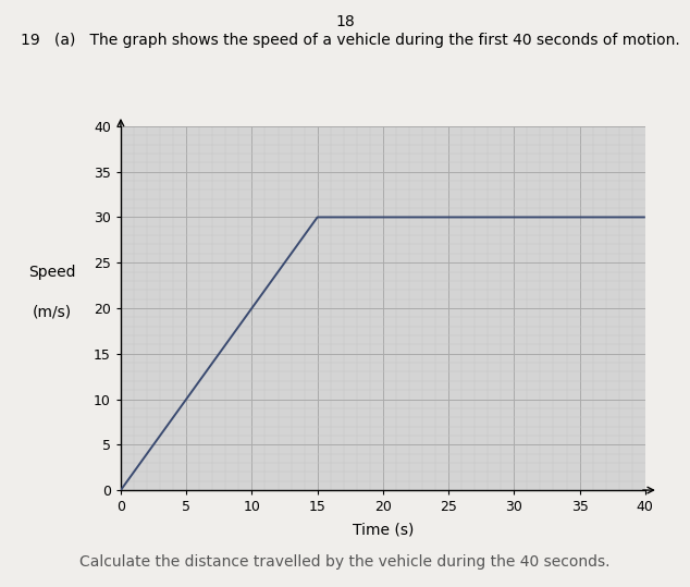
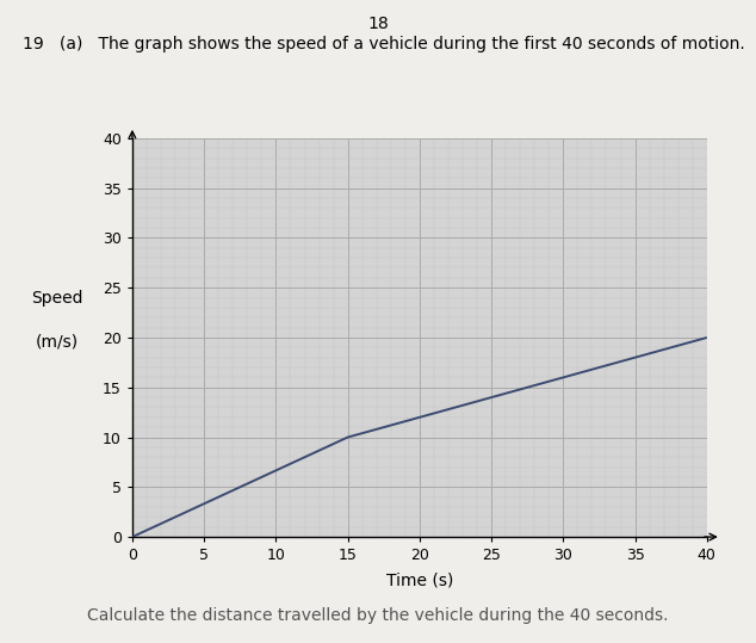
15: 30 -> 10
40: 30 -> 20
